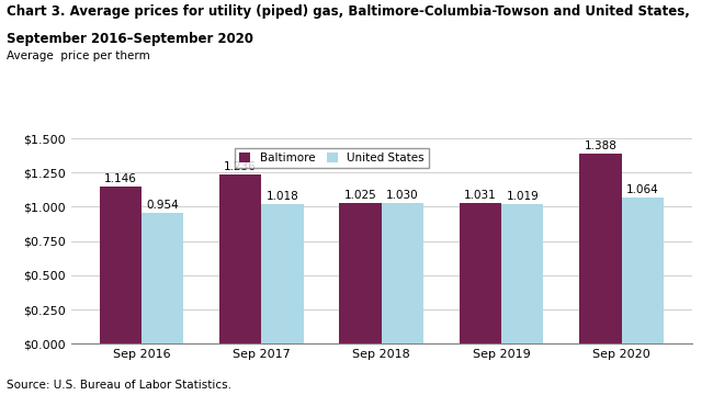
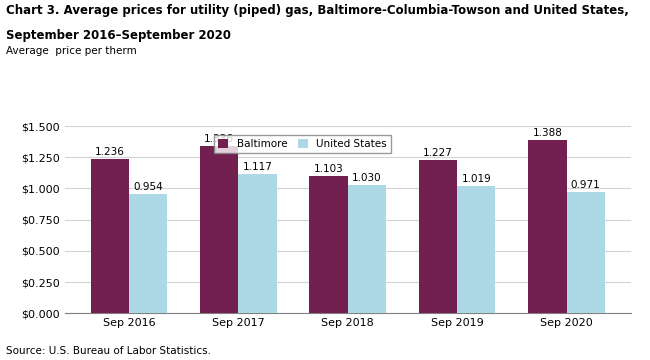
Baltimore/Sep 2016: 1.146 -> 1.236
Baltimore/Sep 2017: 1.236 -> 1.336
United States/Sep 2017: 1.018 -> 1.117
Baltimore/Sep 2018: 1.025 -> 1.103
Baltimore/Sep 2019: 1.031 -> 1.227
United States/Sep 2020: 1.064 -> 0.971
